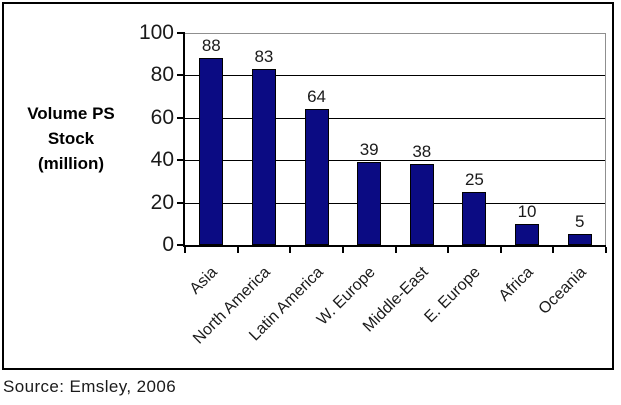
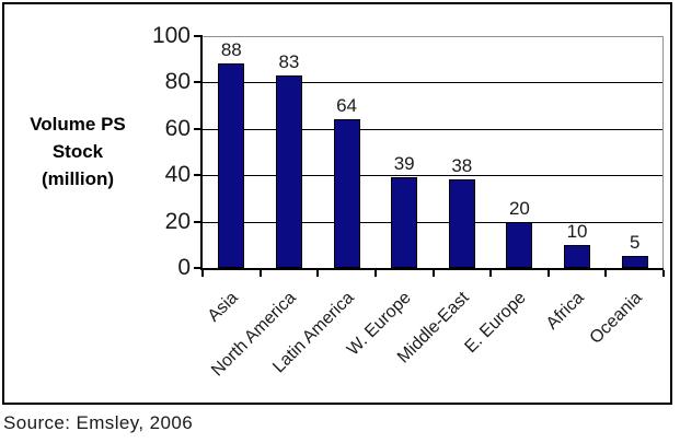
E. Europe: 25 -> 20
